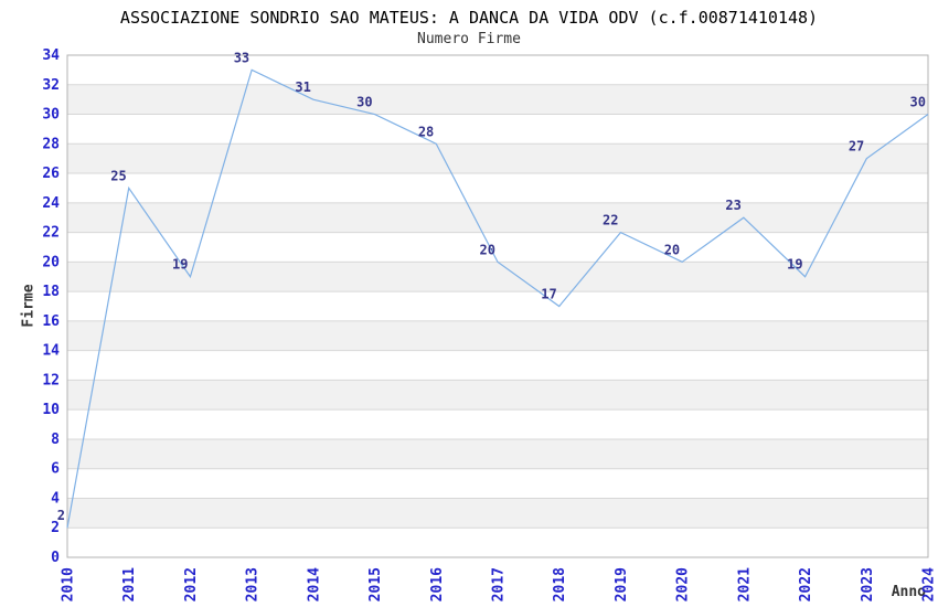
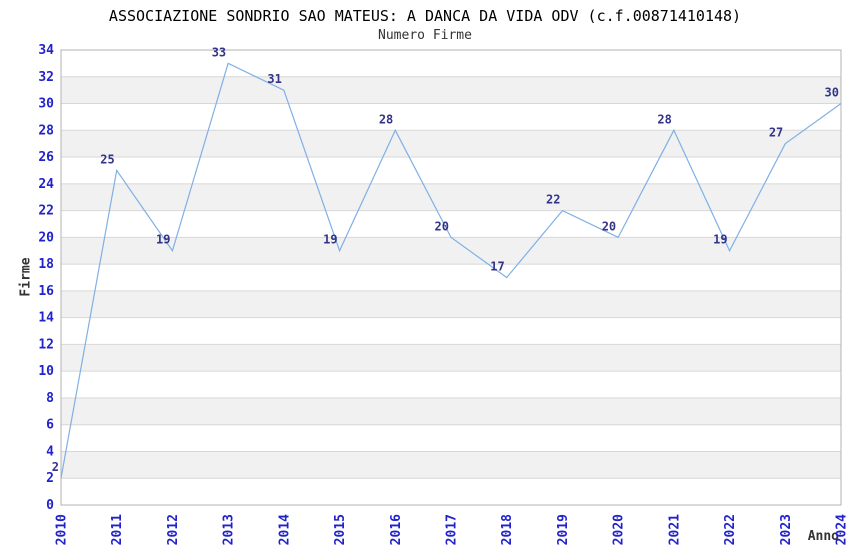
2015: 30 -> 19
2021: 23 -> 28
